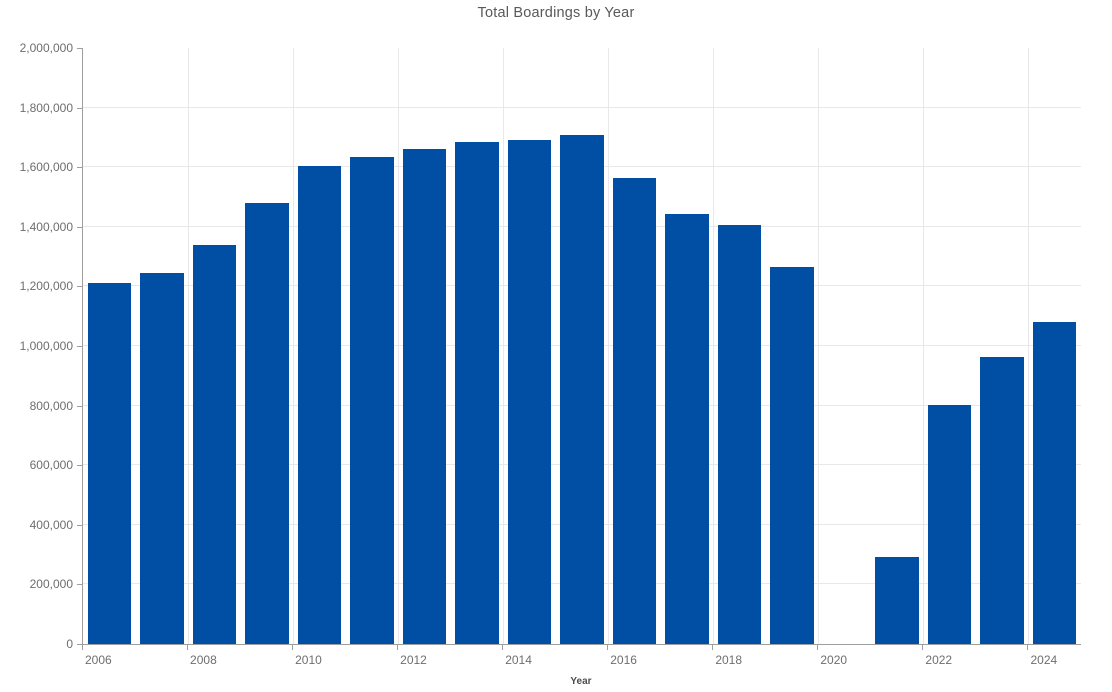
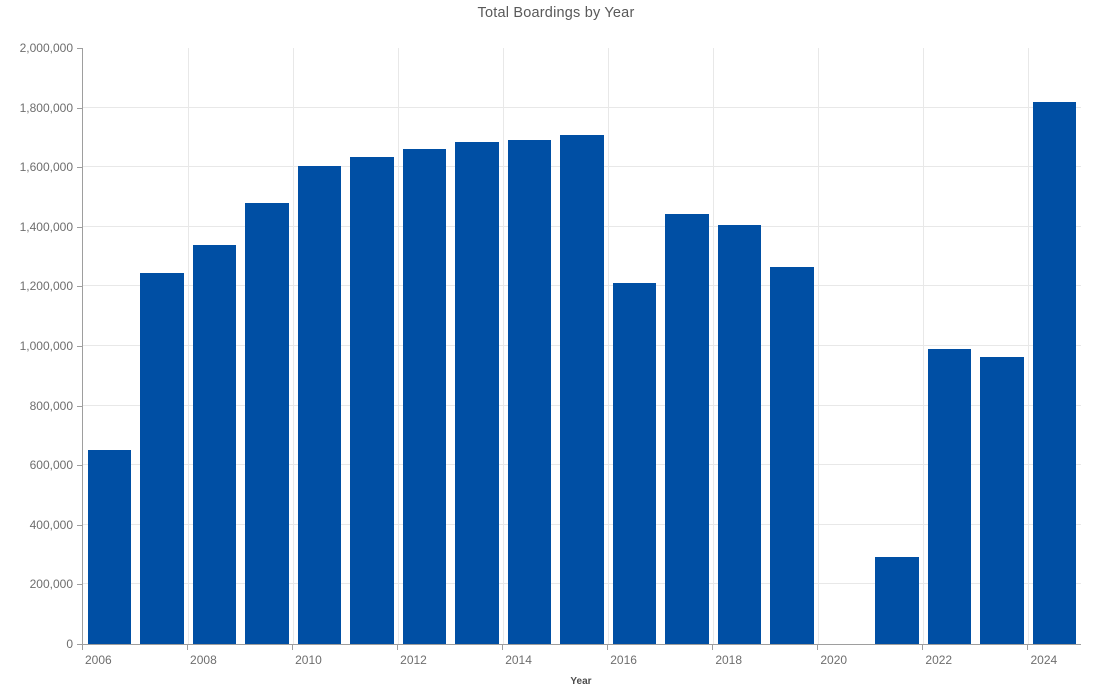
2006: 1210000 -> 650000
2016: 1560000 -> 1210000
2022: 800000 -> 990000
2024: 1080000 -> 1820000
